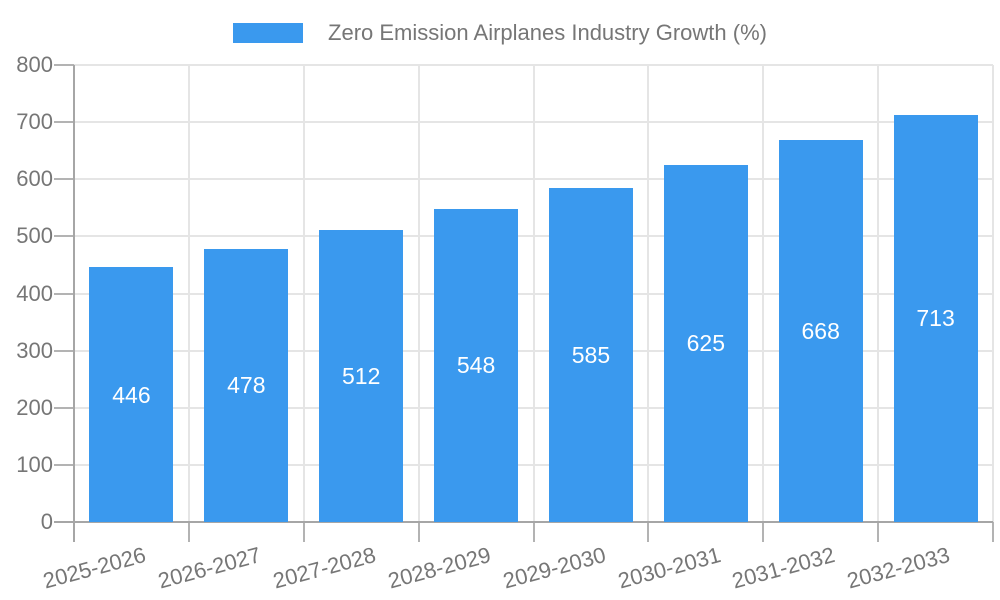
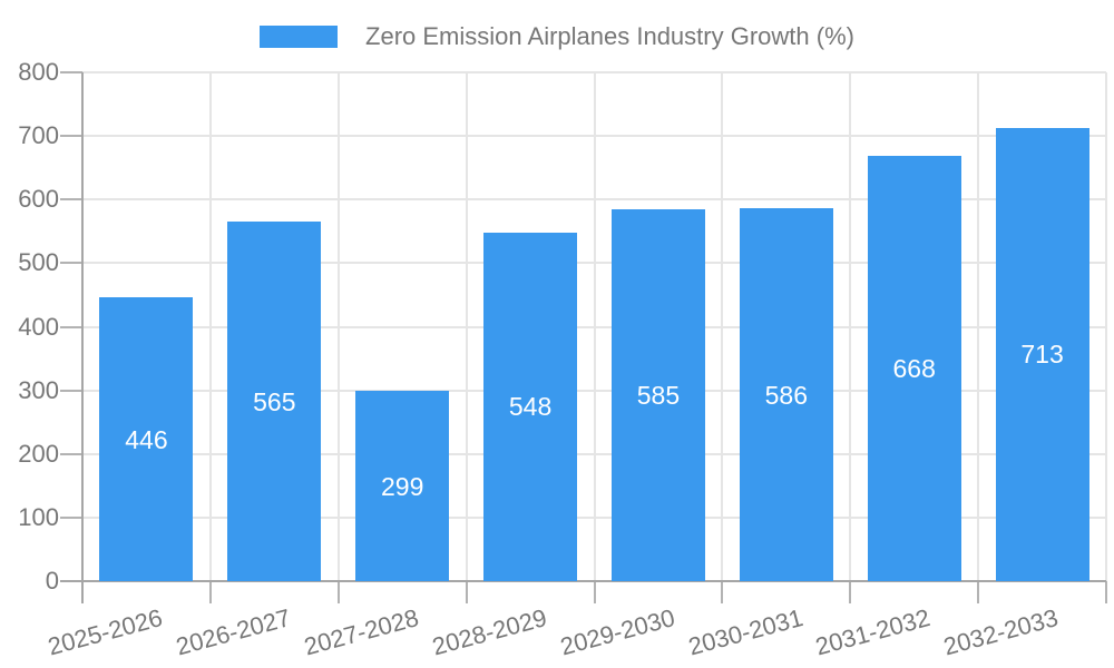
2026-2027: 478 -> 565
2027-2028: 512 -> 299
2030-2031: 625 -> 586
